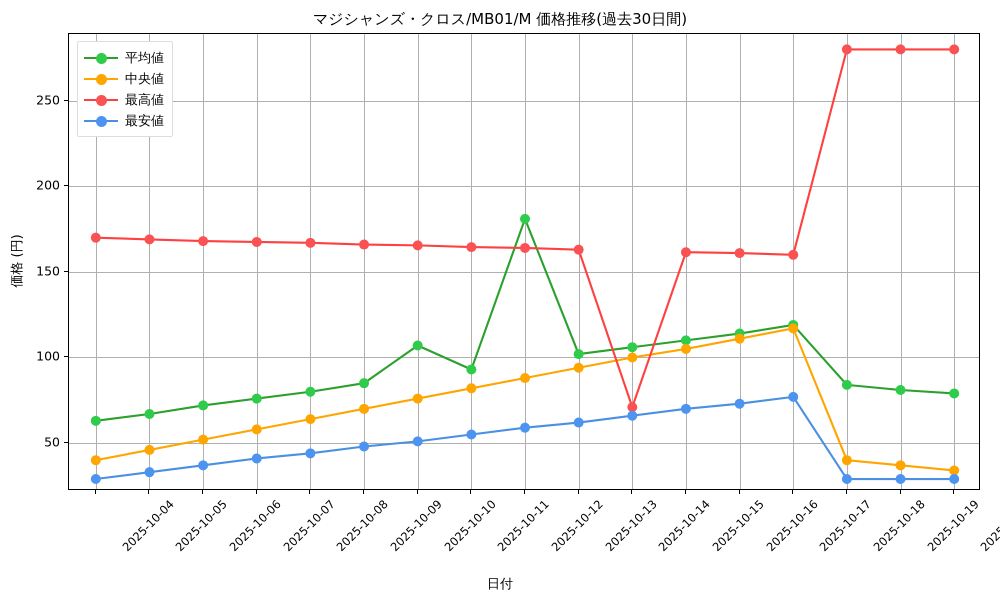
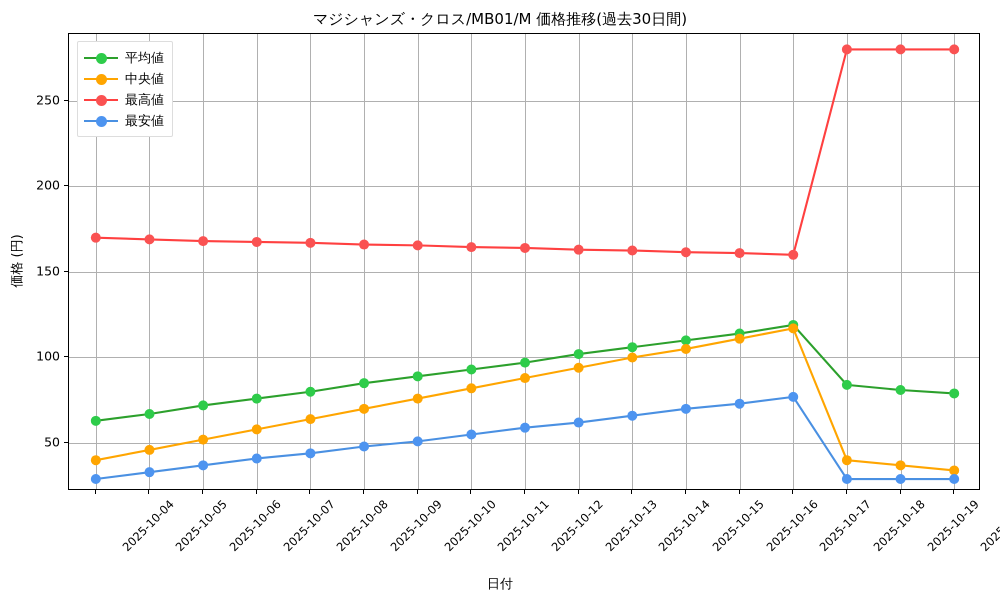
平均値/2025-10-10: 107 -> 89
平均値/2025-10-12: 181 -> 97
最高値/2025-10-14: 71 -> 162
